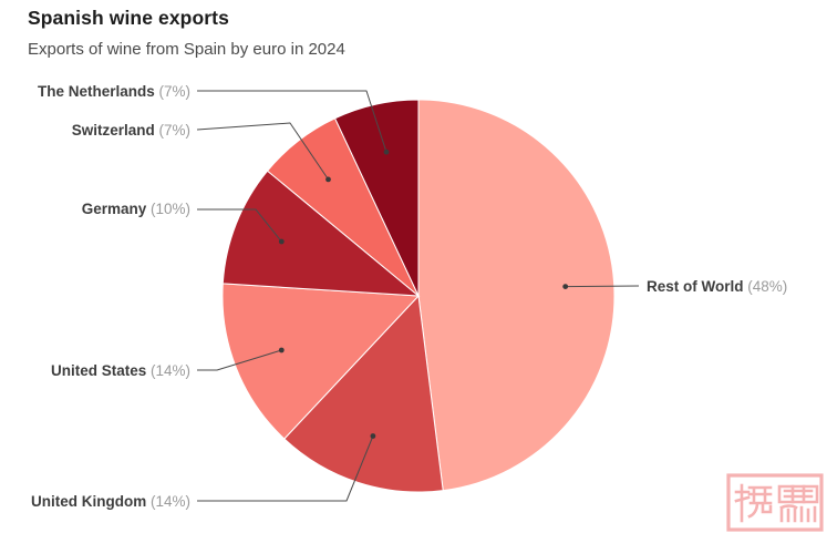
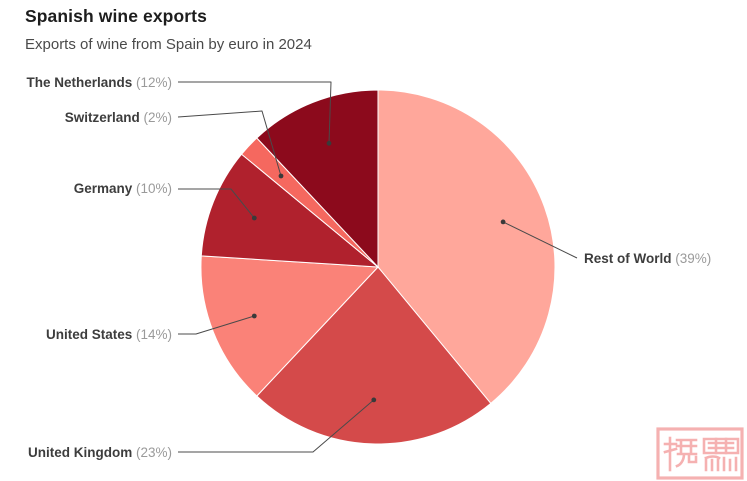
Rest of World: 48% -> 39%
United Kingdom: 14% -> 23%
Switzerland: 7% -> 2%
The Netherlands: 7% -> 12%
